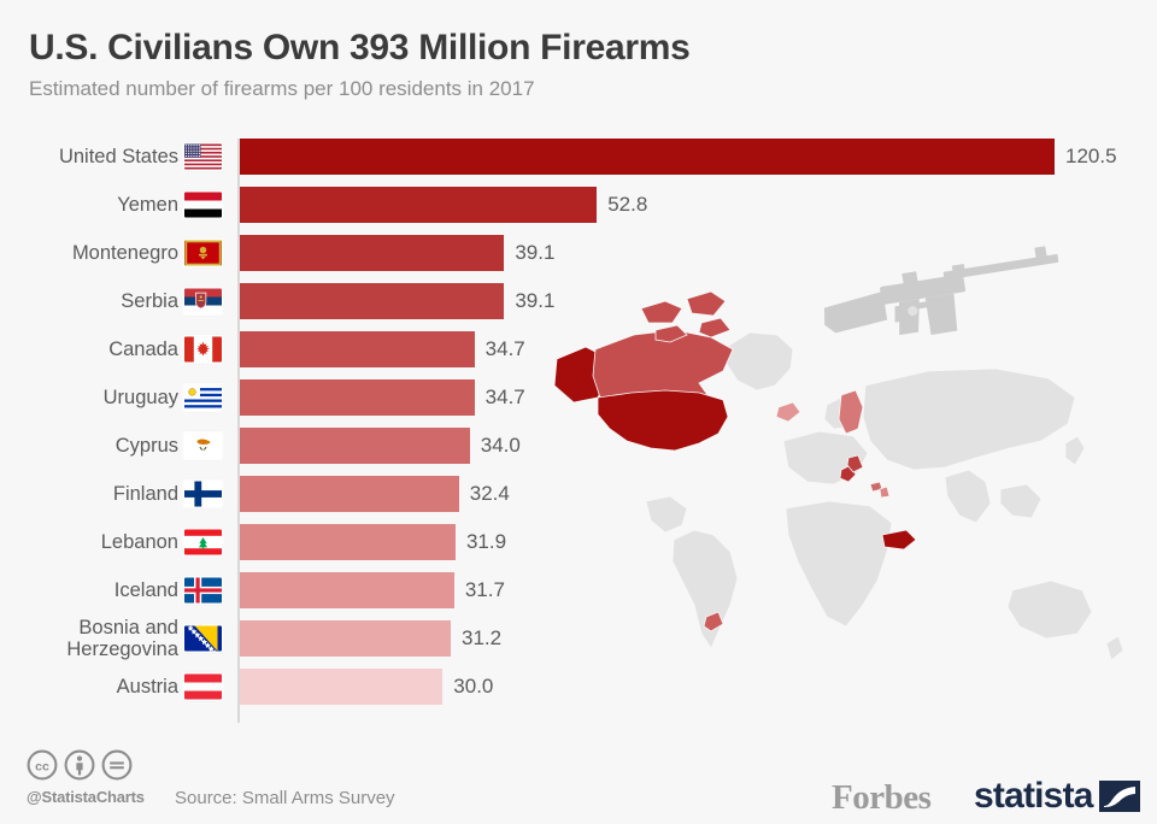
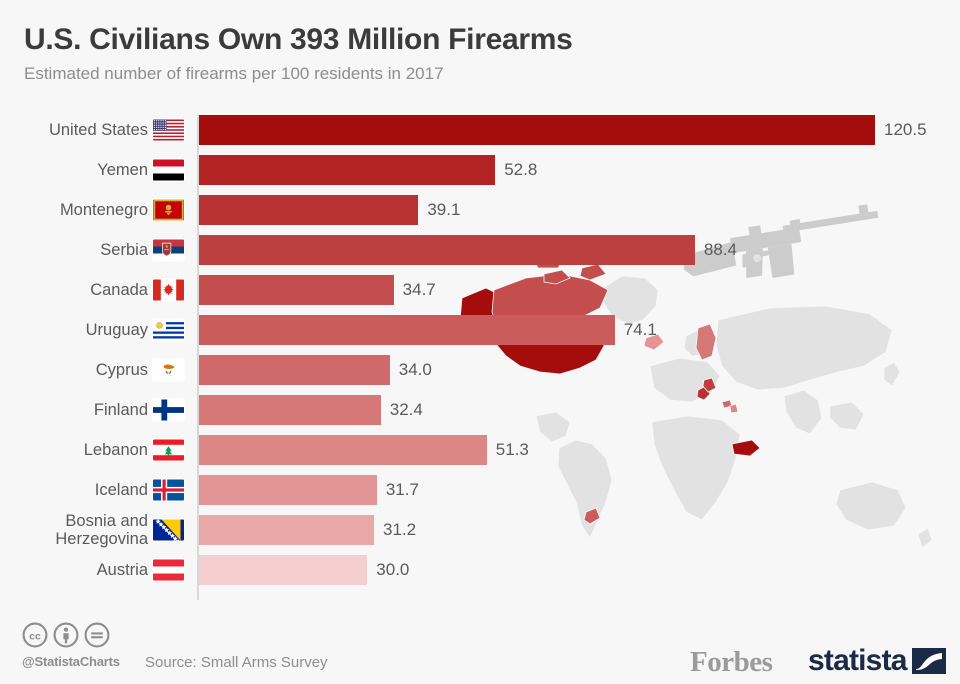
Serbia: 39.1 -> 88.4
Uruguay: 34.7 -> 74.1
Lebanon: 31.9 -> 51.3
